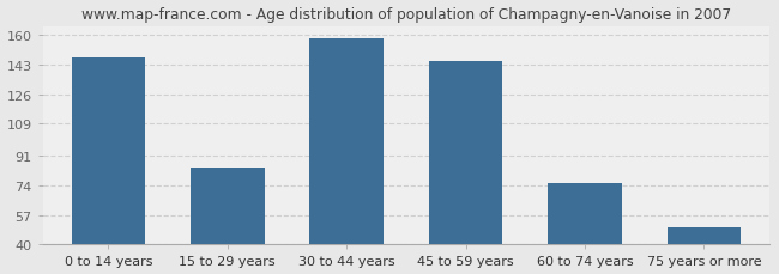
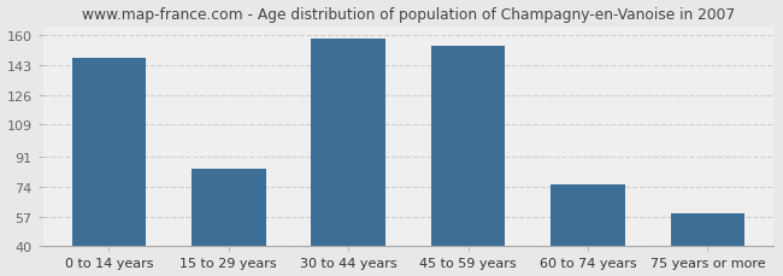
45 to 59 years: 145 -> 154
75 years or more: 50 -> 59
